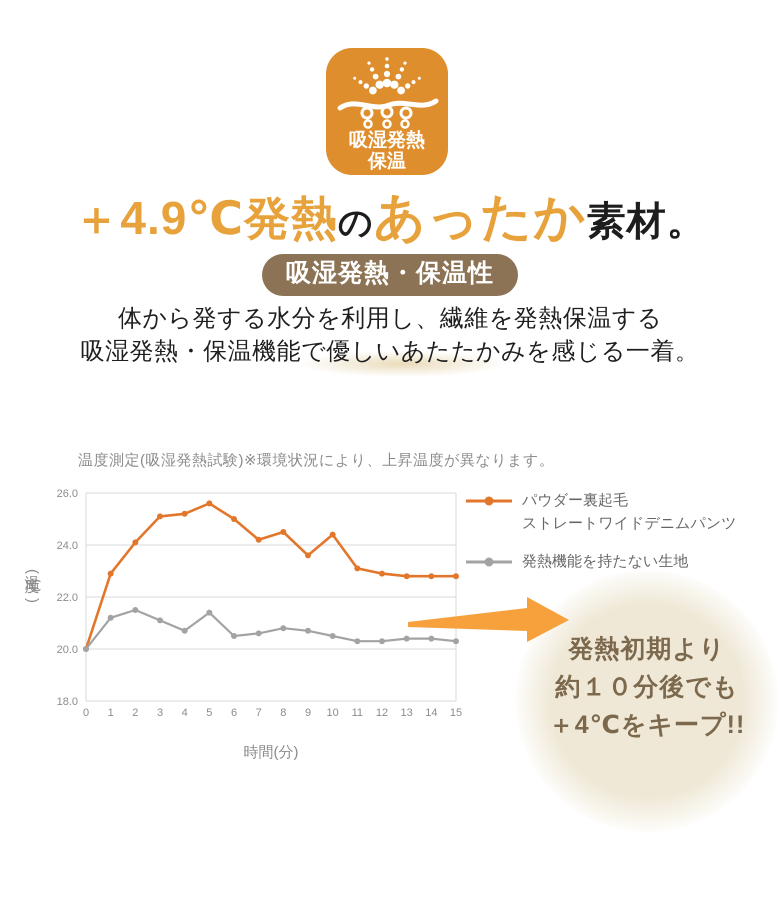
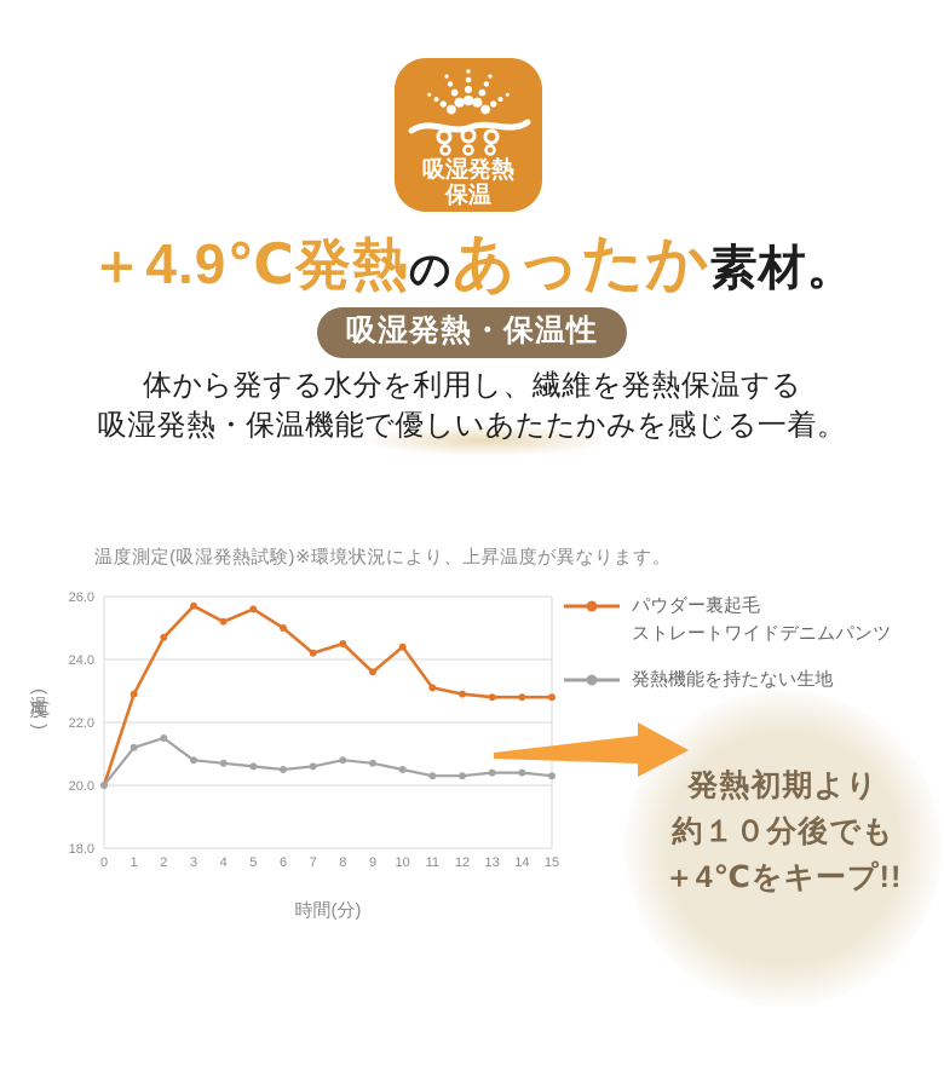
パウダー裏起毛 ストレートワイドデニムパンツ/2: 24.1 -> 24.7
パウダー裏起毛 ストレートワイドデニムパンツ/3: 25.1 -> 25.7
発熱機能を持たない生地/3: 21.1 -> 20.8
発熱機能を持たない生地/5: 21.4 -> 20.6
